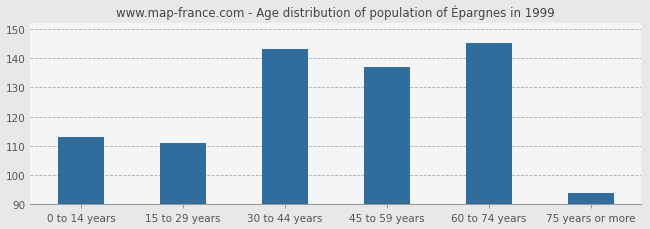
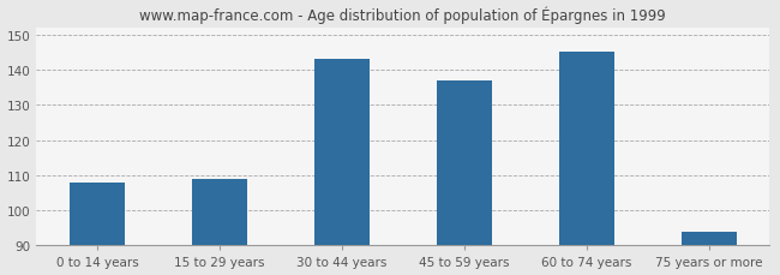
0 to 14 years: 113 -> 108
15 to 29 years: 111 -> 109
